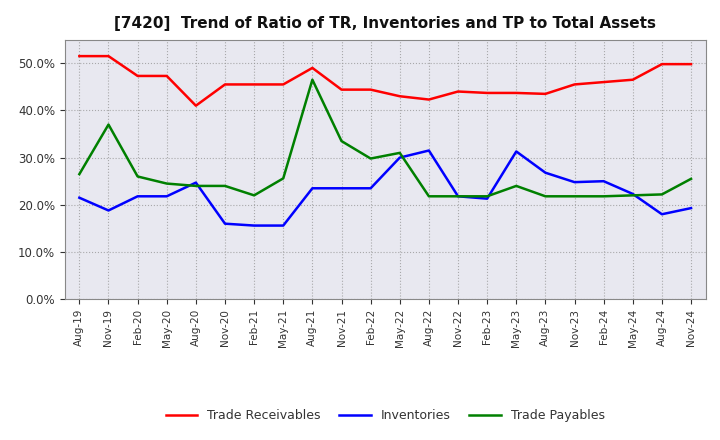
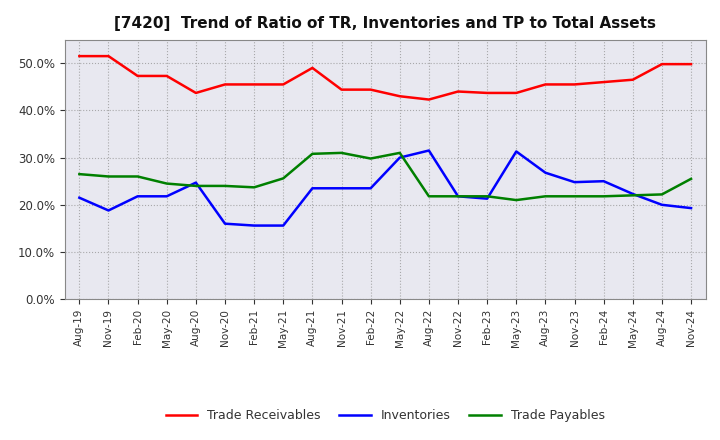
Trade Payables/Nov-19: 37.0% -> 26.0%
Trade Receivables/Aug-20: 41.0% -> 43.7%
Trade Payables/Feb-21: 22.0% -> 23.7%
Trade Payables/Aug-21: 46.5% -> 30.8%
Trade Payables/Nov-21: 33.5% -> 31.0%
Trade Payables/May-23: 24.0% -> 21.0%
Trade Receivables/Aug-23: 43.5% -> 45.5%
Inventories/Aug-24: 18.0% -> 20.0%
